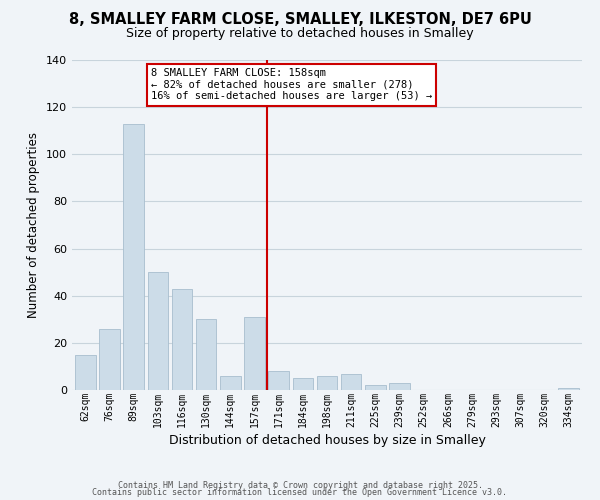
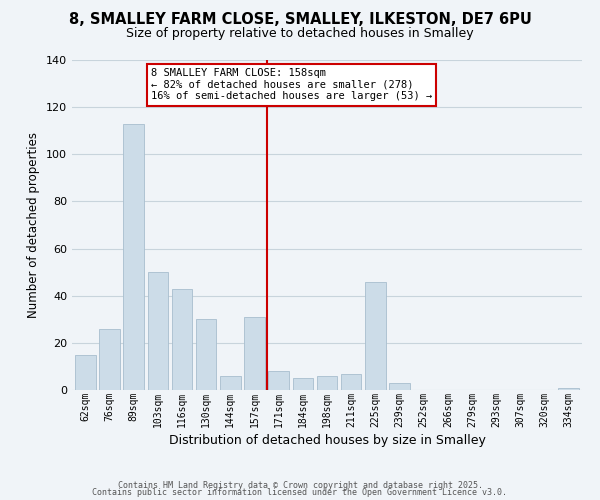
225sqm: 2 -> 46
